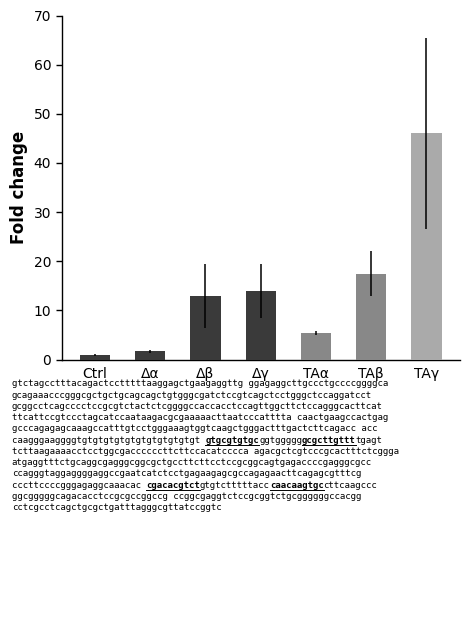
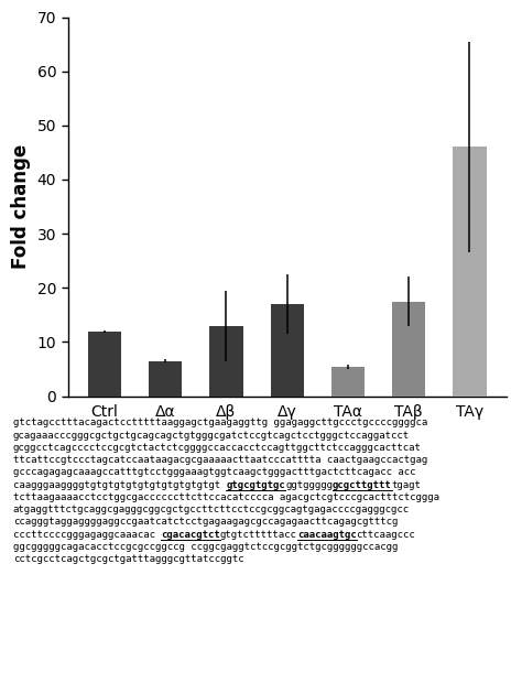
Ctrl: 1.0 -> 12.0
Δα: 1.7 -> 6.5
Δγ: 14.0 -> 17.0
